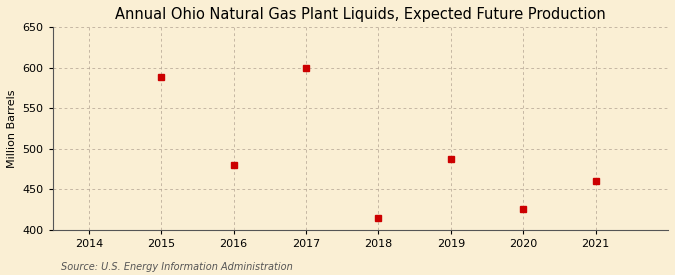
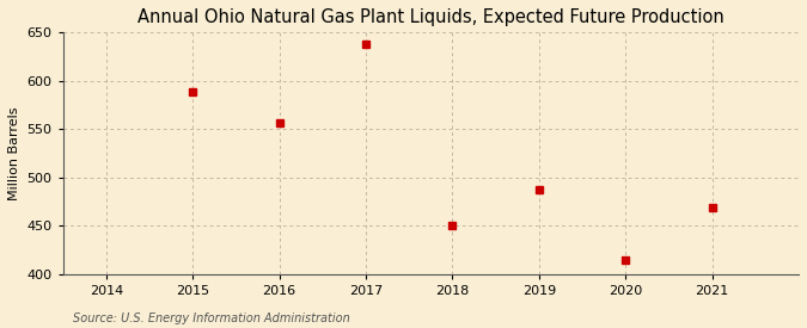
2016: 480 -> 556
2017: 600 -> 638
2018: 414 -> 450
2020: 426 -> 415
2021: 460 -> 469
